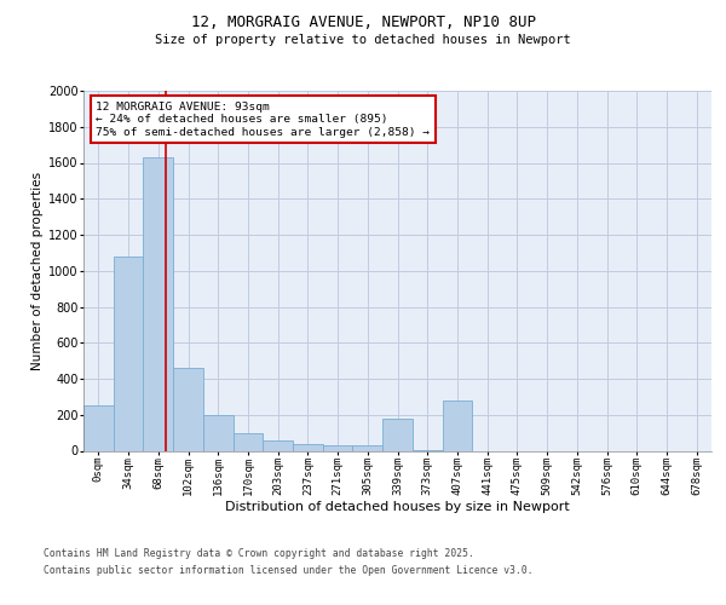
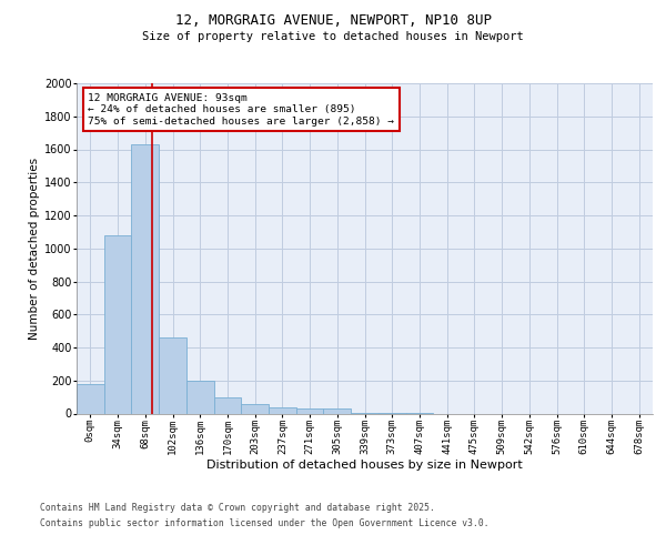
0sqm: 250 -> 180
339sqm: 180 -> 0
407sqm: 280 -> 0
